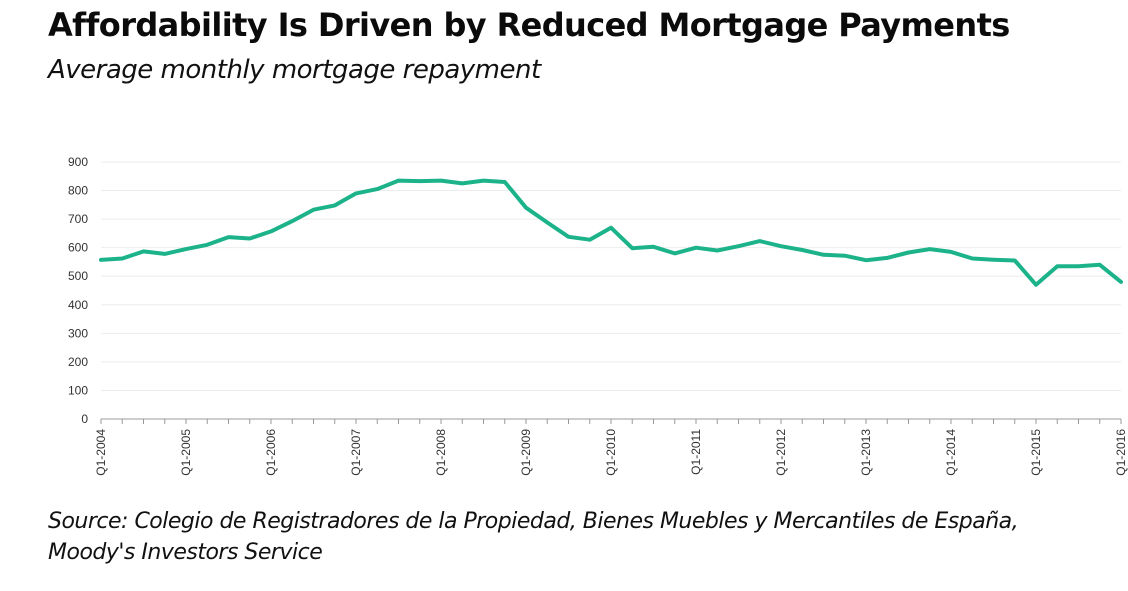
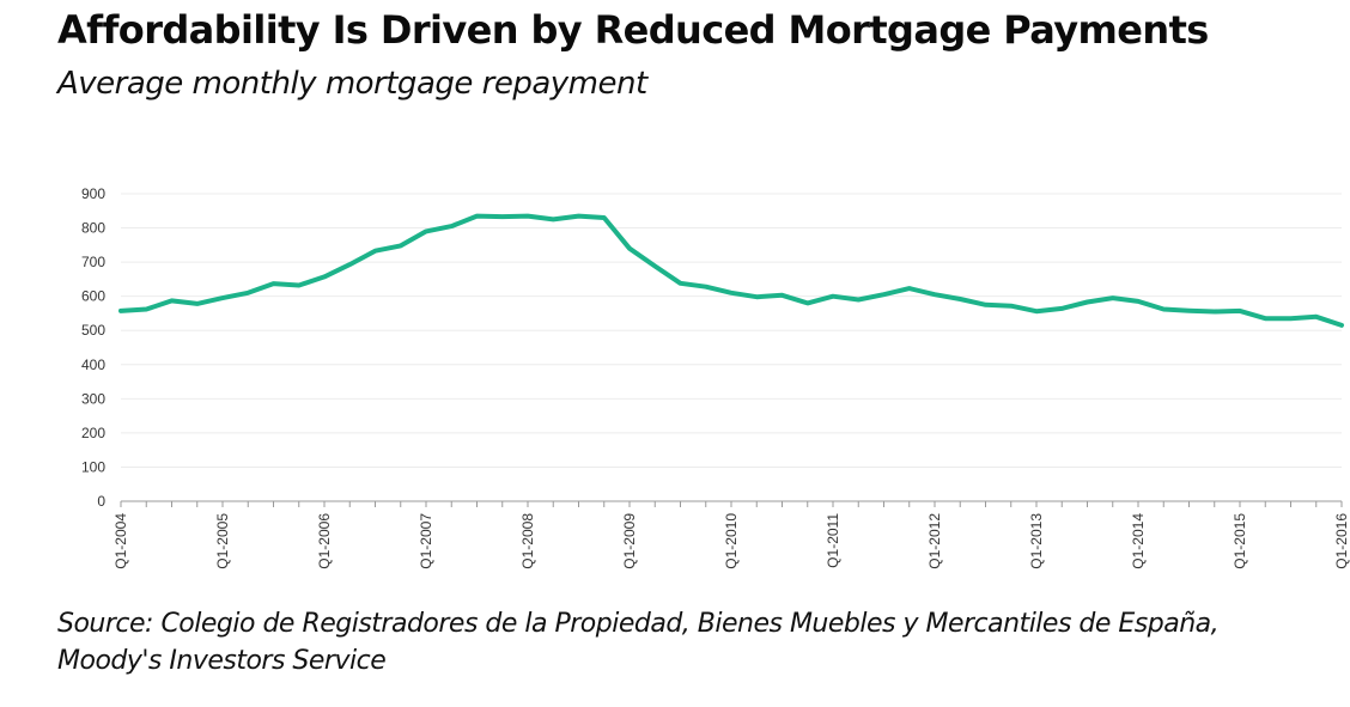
Q1-2010: 670 -> 610
Q1-2015: 470 -> 560
Q1-2016: 480 -> 520
